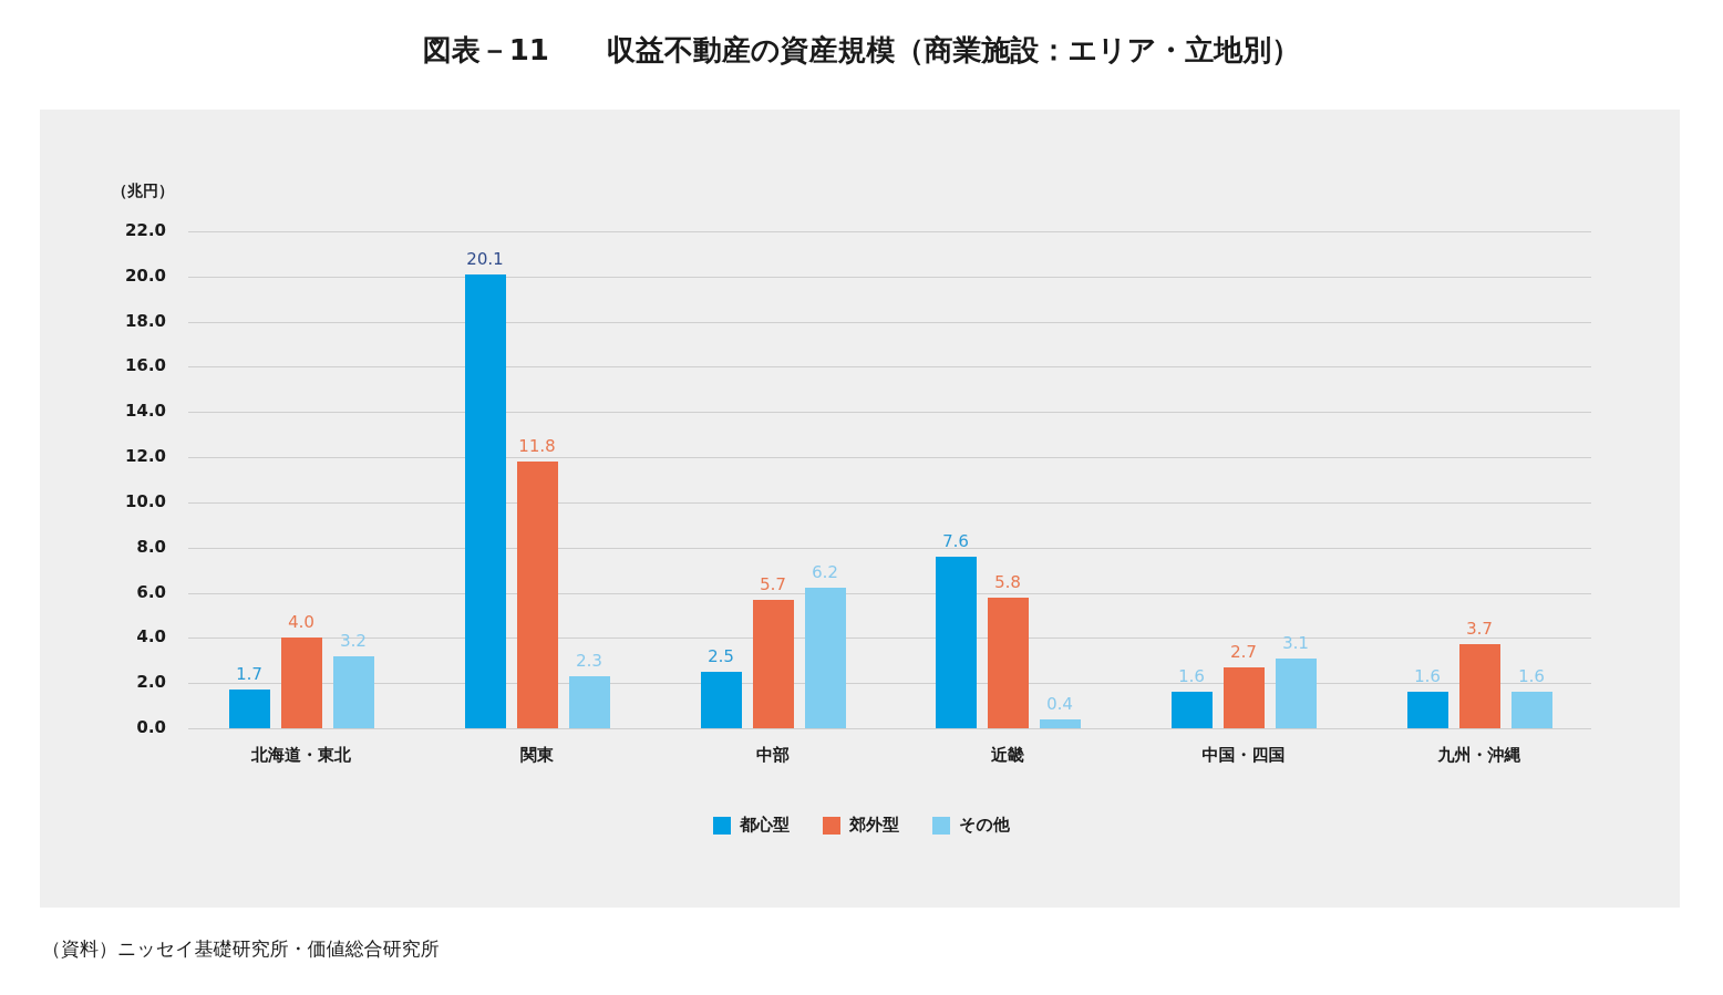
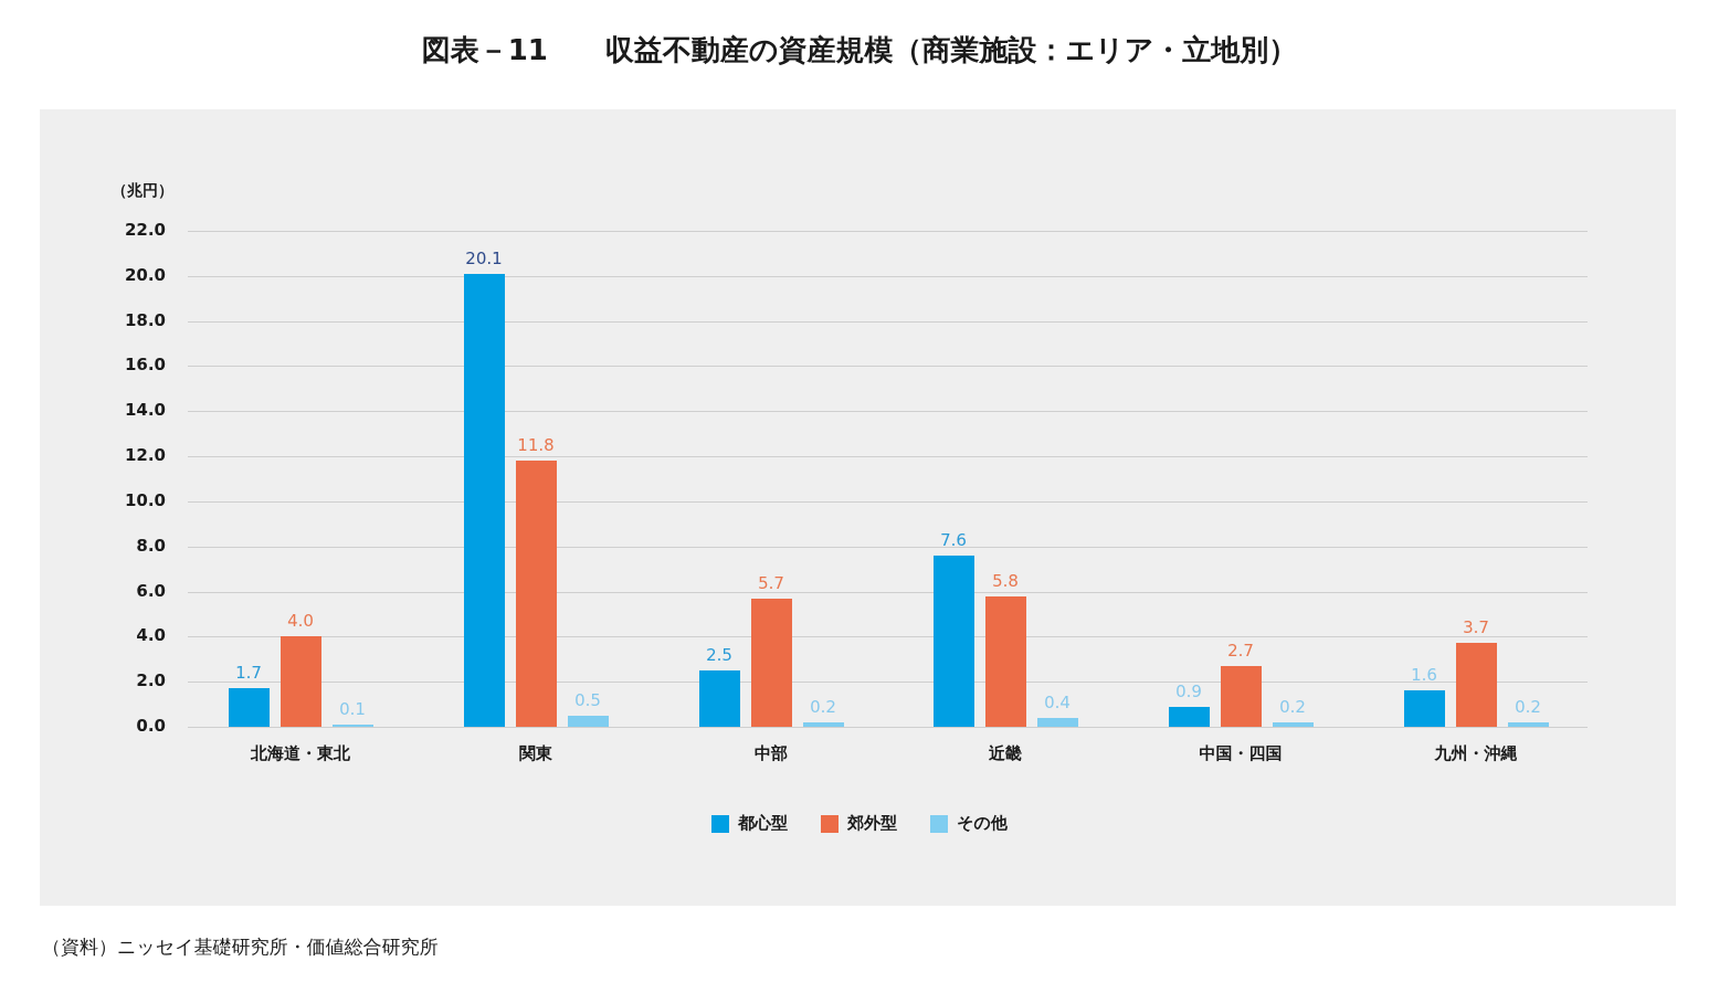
その他/北海道・東北: 3.2 -> 0.1
その他/関東: 2.3 -> 0.5
その他/中部: 6.2 -> 0.2
都心型/中国・四国: 1.6 -> 0.9
その他/中国・四国: 3.1 -> 0.2
その他/九州・沖縄: 1.6 -> 0.2
